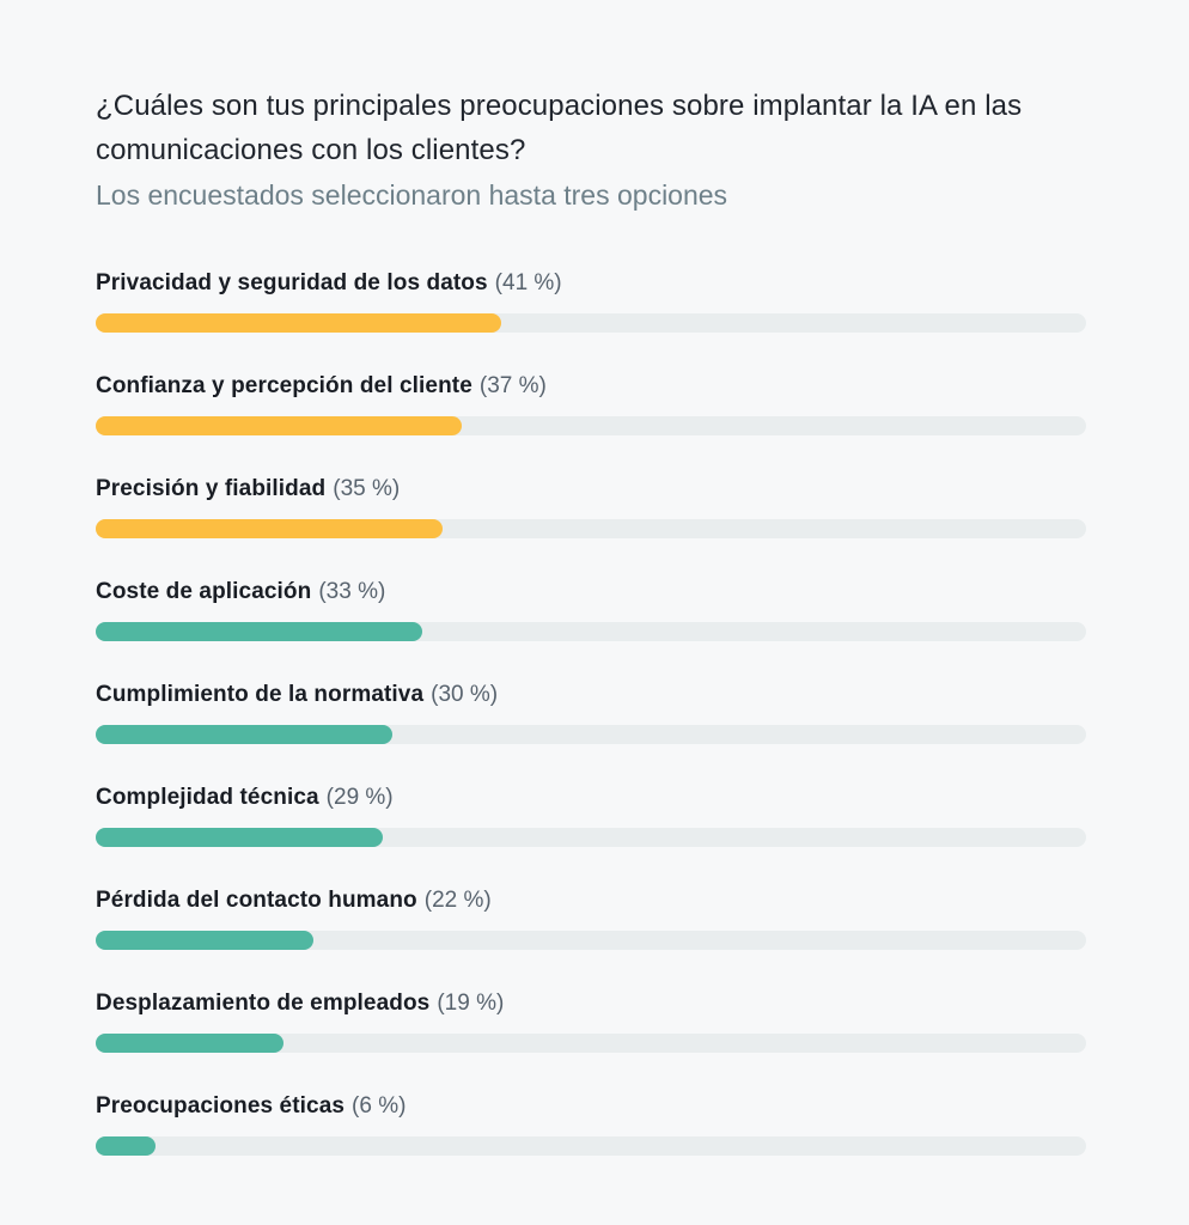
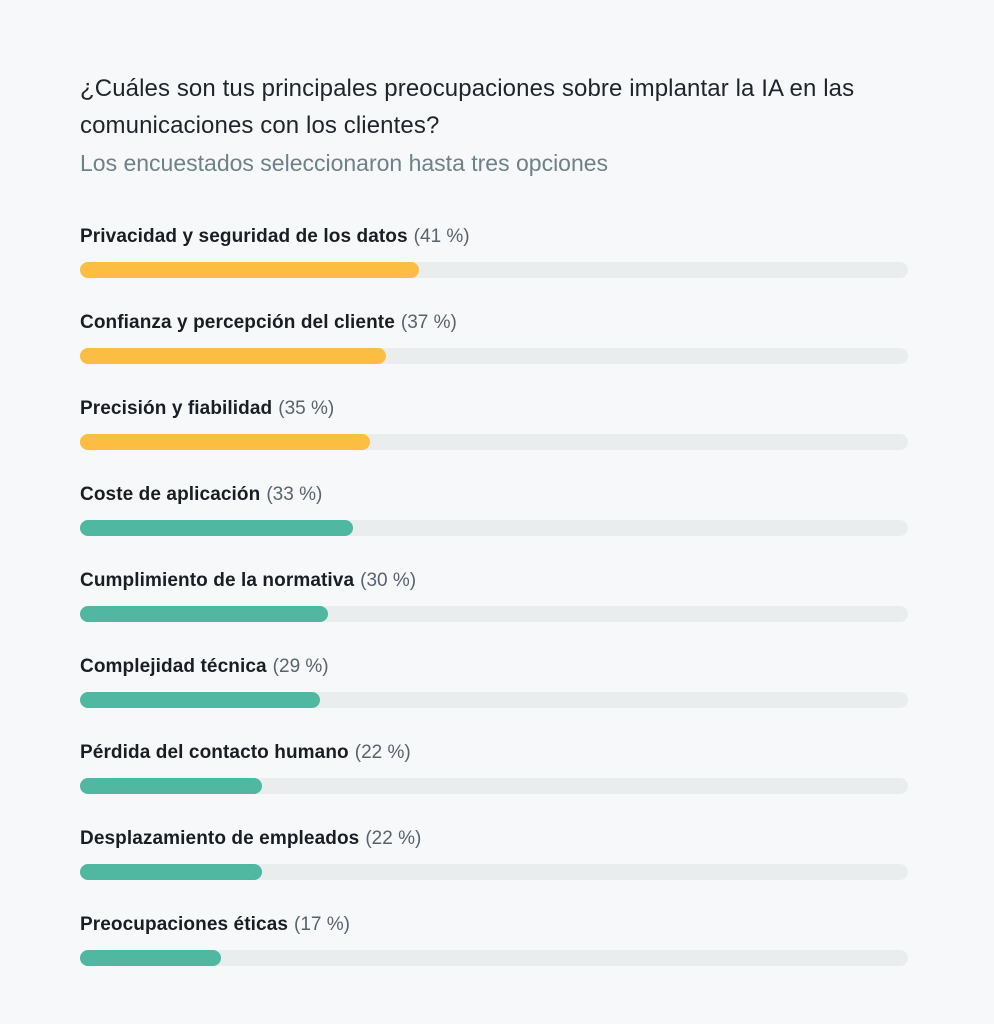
Desplazamiento de empleados: 19 -> 22
Preocupaciones éticas: 6 -> 17
